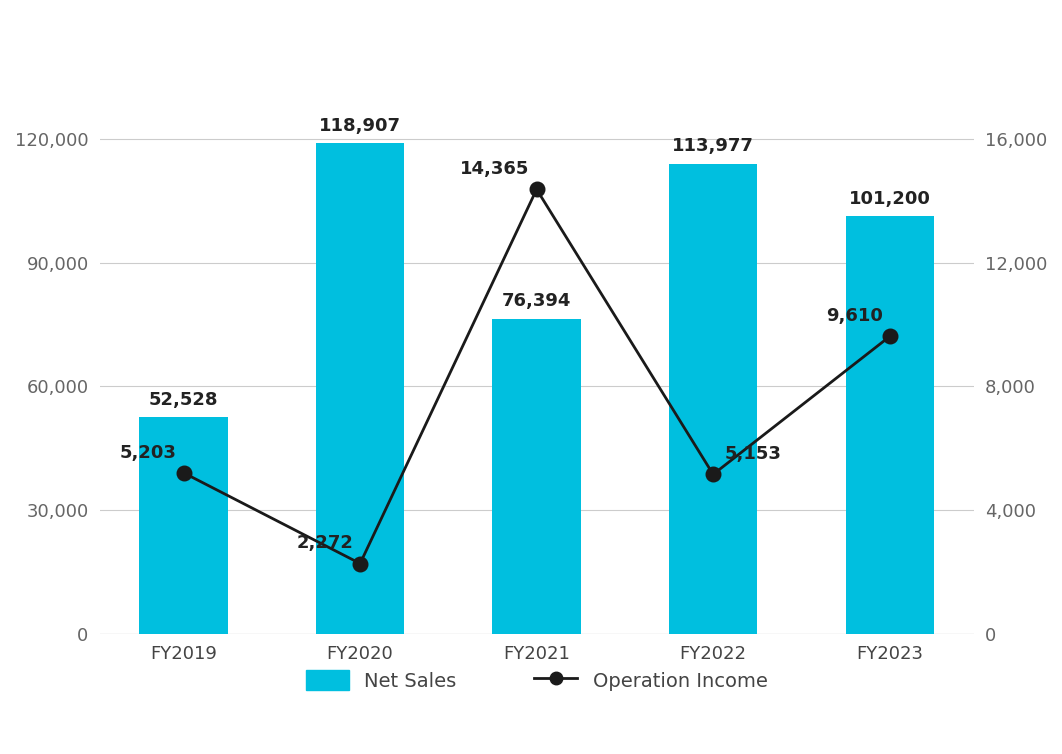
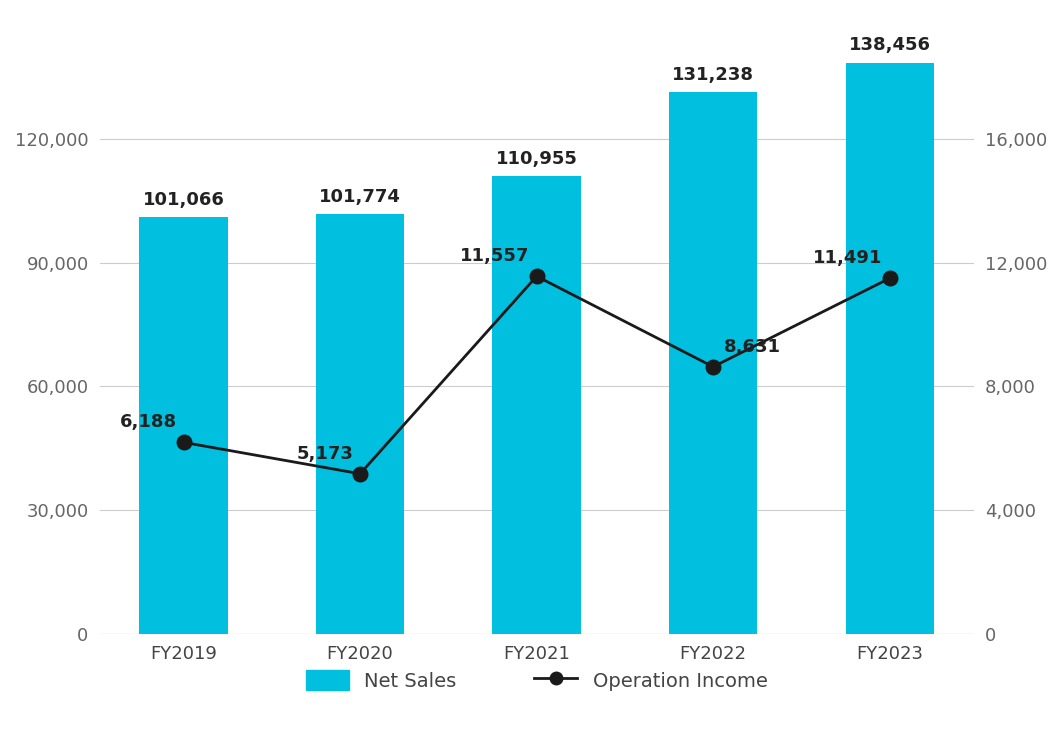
Net Sales/FY2019: 52,528 -> 101,066
Operation Income/FY2019: 5,203 -> 6,188
Net Sales/FY2020: 118,907 -> 101,774
Operation Income/FY2020: 2,272 -> 5,173
Net Sales/FY2021: 76,394 -> 110,955
Operation Income/FY2021: 14,365 -> 11,557
Net Sales/FY2022: 113,977 -> 131,238
Operation Income/FY2022: 5,153 -> 8,631
Net Sales/FY2023: 101,200 -> 138,456
Operation Income/FY2023: 9,610 -> 11,491
